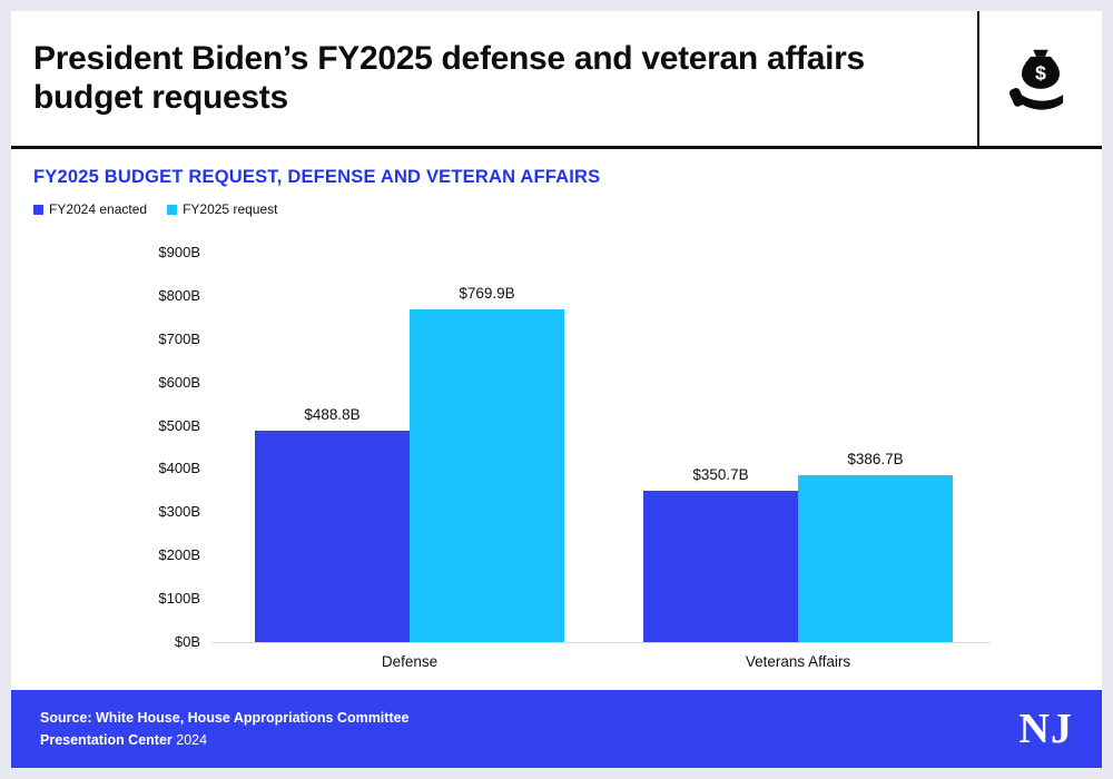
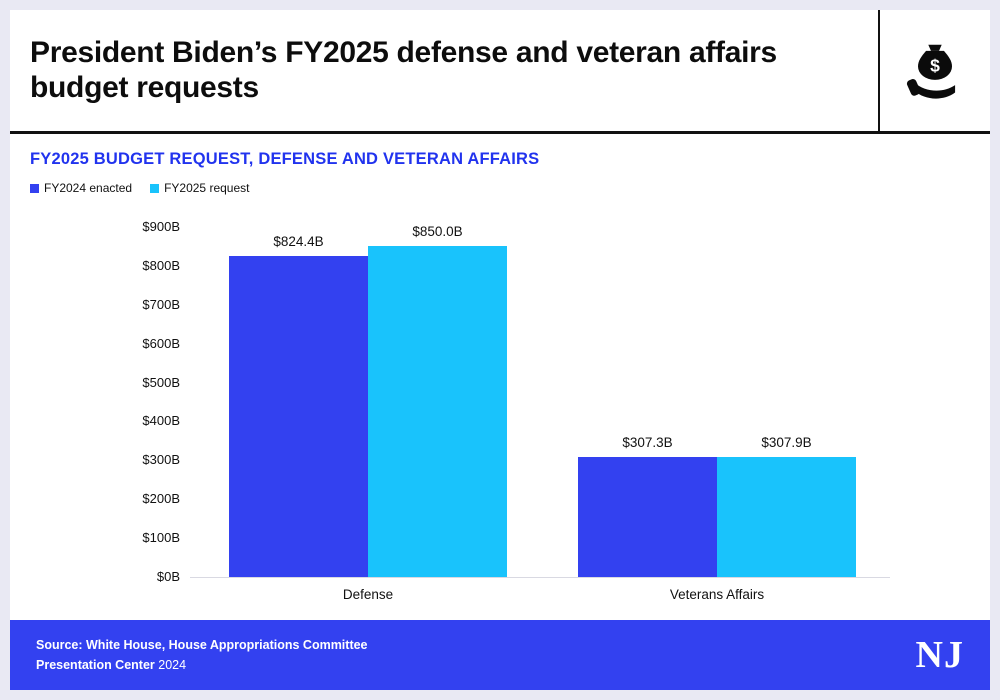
FY2024 enacted/Defense: $488.8B -> $824.4B
FY2025 request/Defense: $769.9B -> $850.0B
FY2024 enacted/Veterans Affairs: $350.7B -> $307.3B
FY2025 request/Veterans Affairs: $386.7B -> $307.9B
